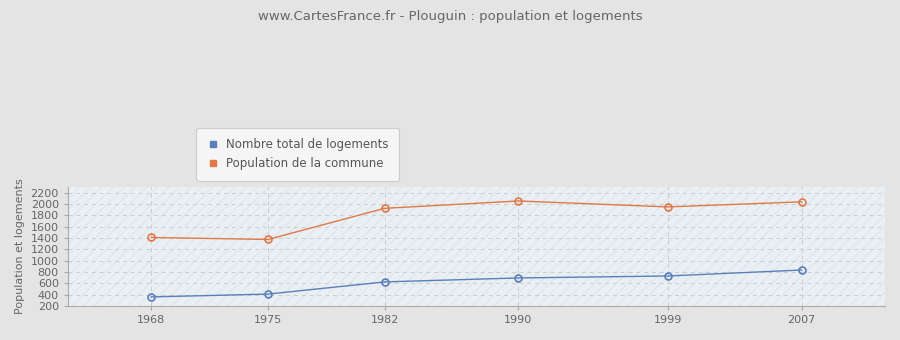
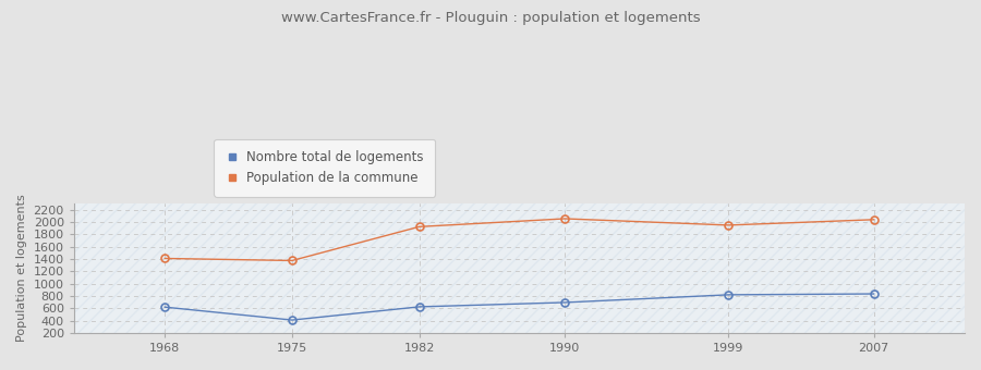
Nombre total de logements/1968: 360 -> 620
Nombre total de logements/1999: 730 -> 820
